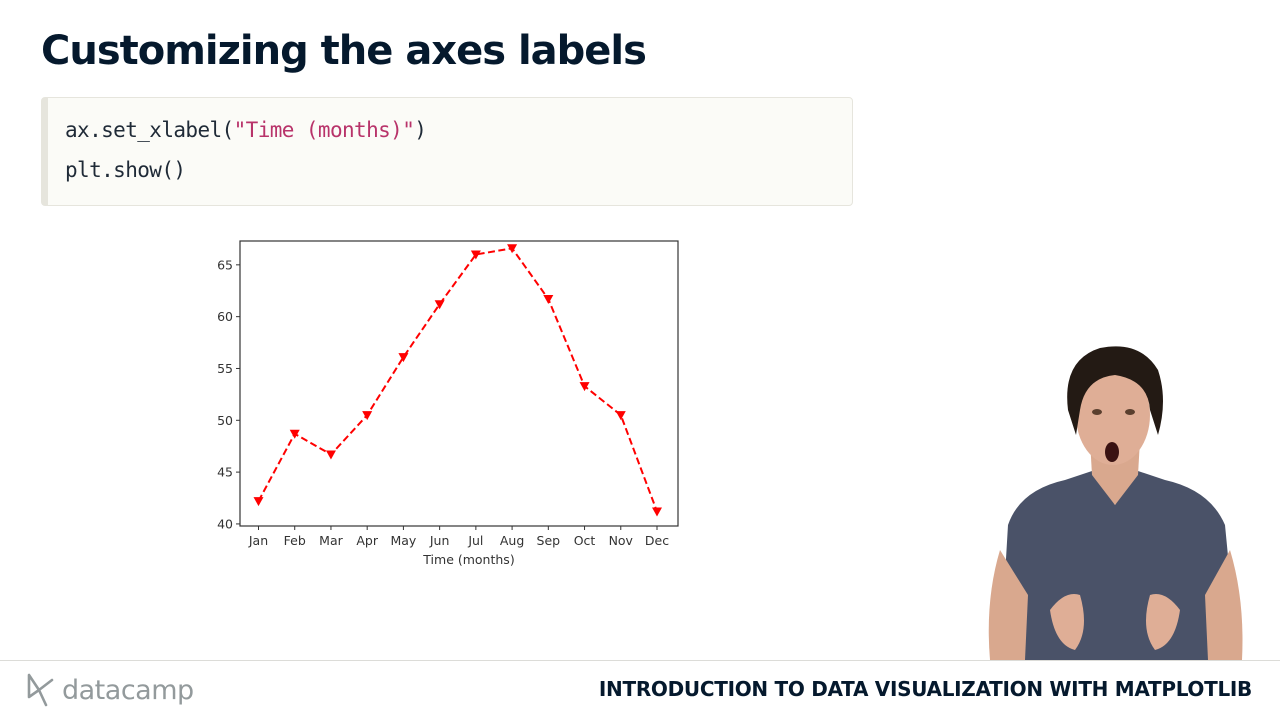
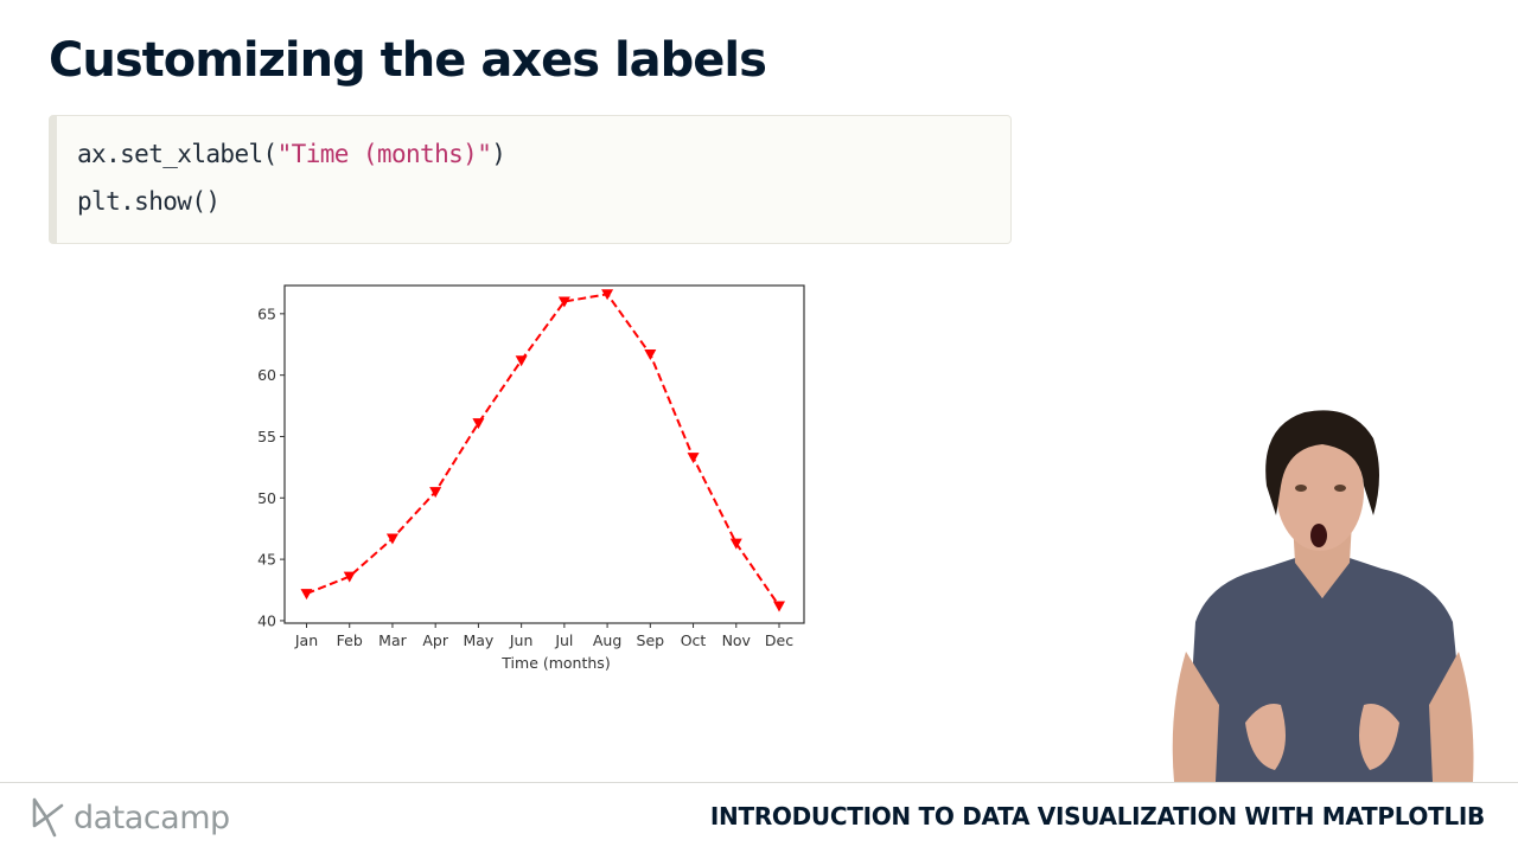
Feb: 48.7 -> 43.6
Nov: 50.5 -> 46.3
